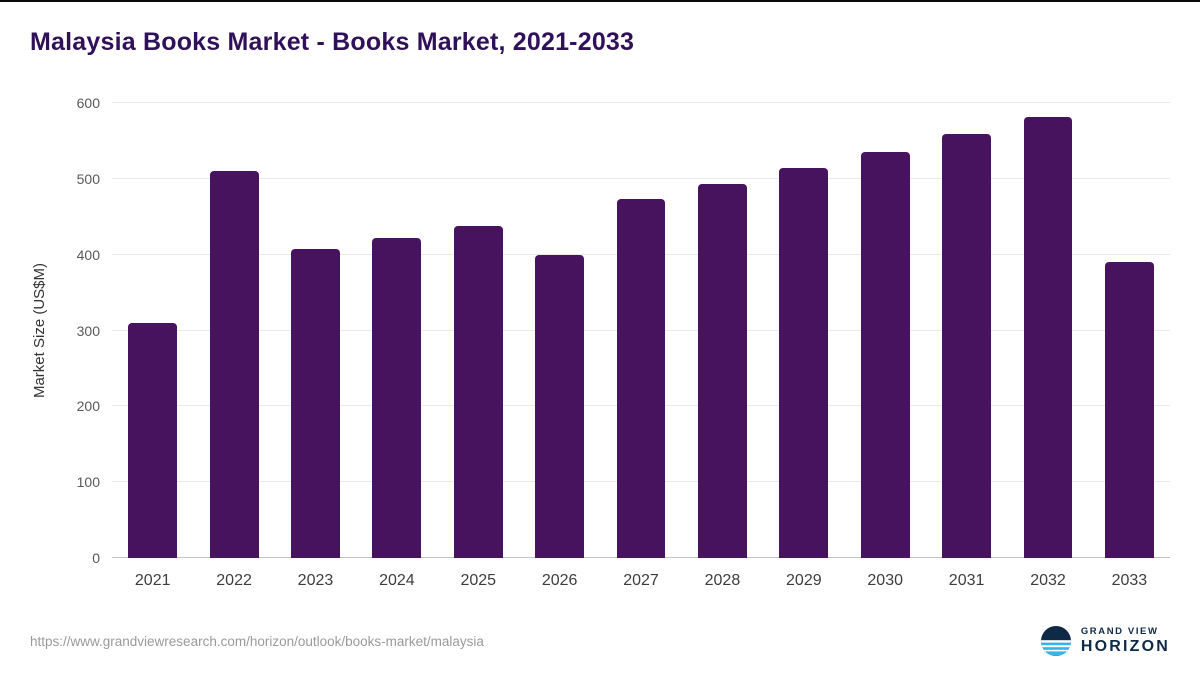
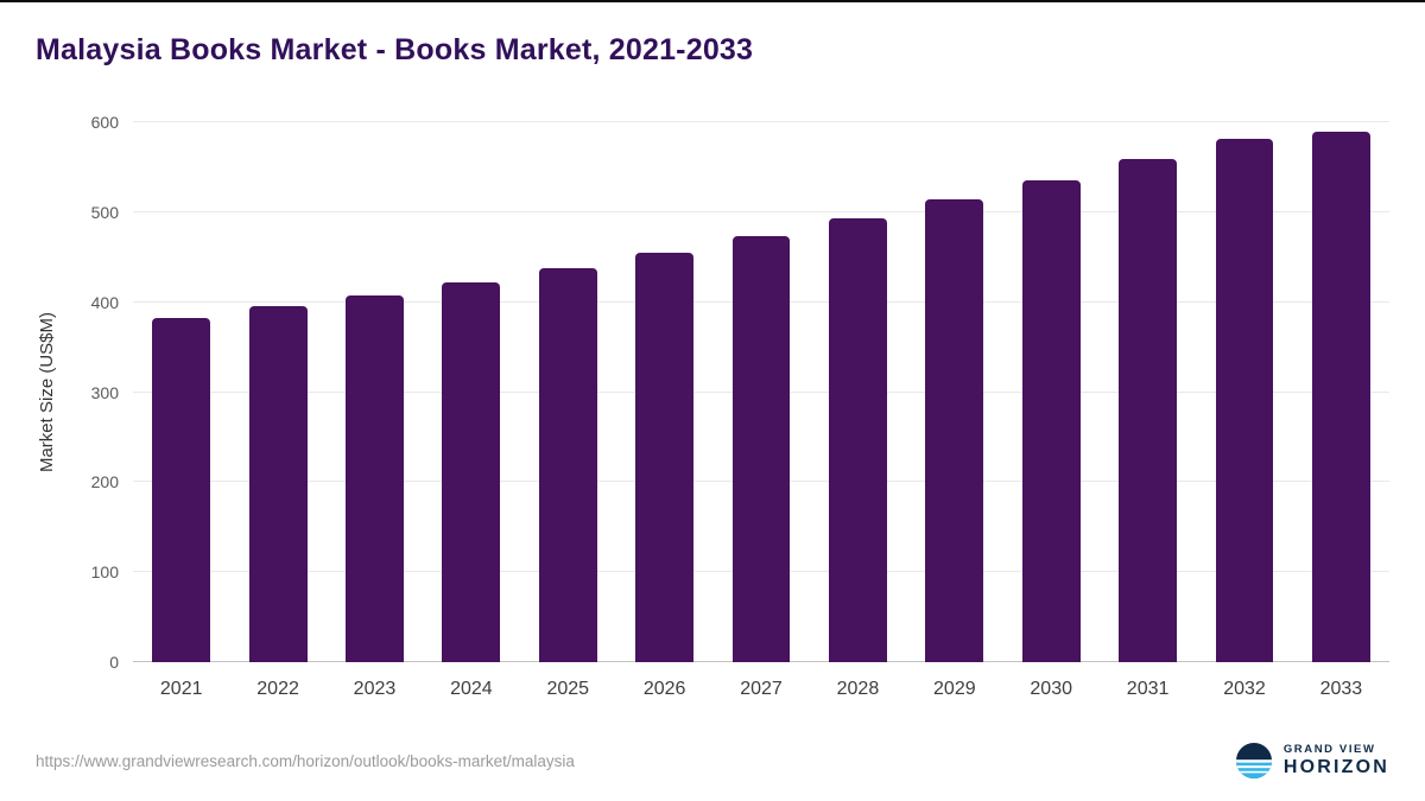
2021: 310 -> 380
2022: 510 -> 400
2026: 400 -> 460
2033: 390 -> 590
